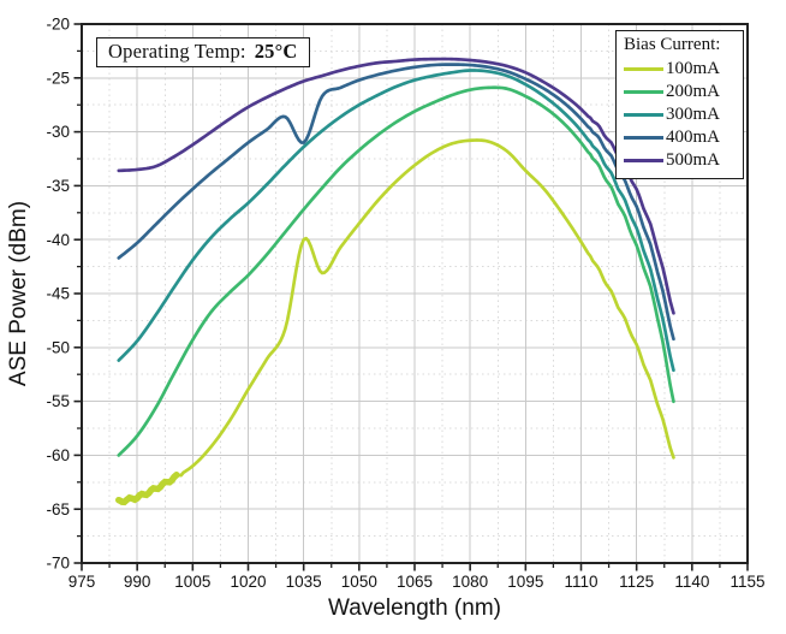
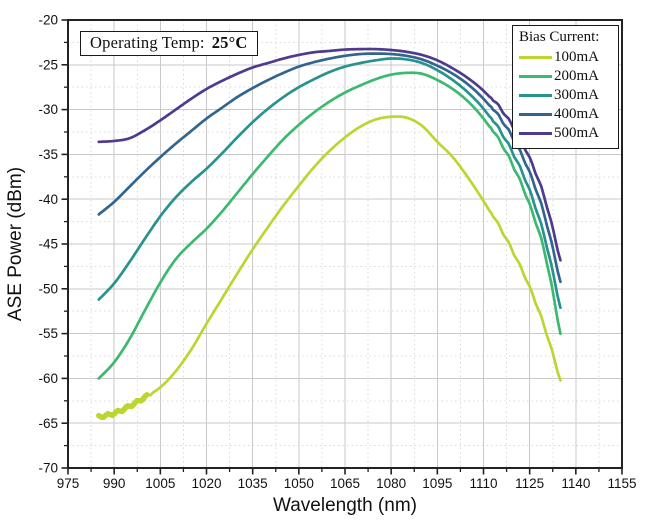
100mA/1035: -40 -> -46
400mA/1035: -31 -> -28
